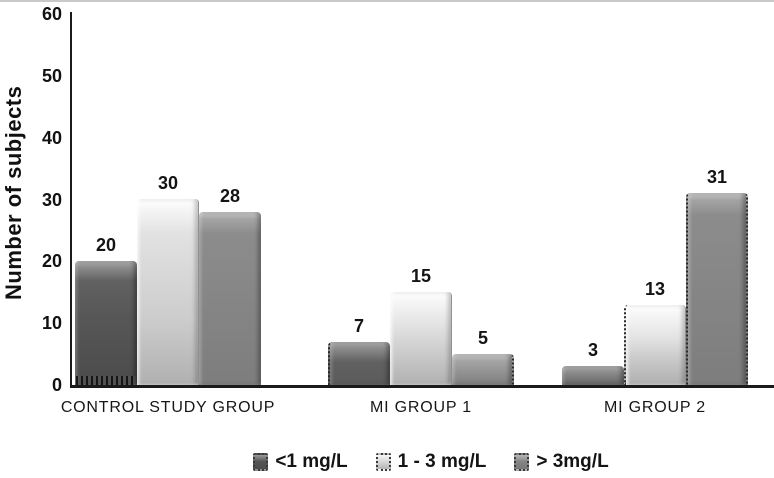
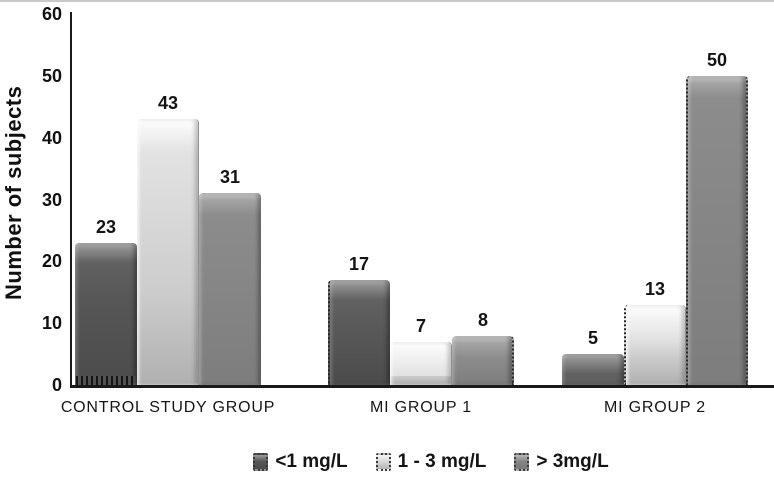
<1 mg/L/CONTROL STUDY GROUP: 20 -> 23
1 - 3 mg/L/CONTROL STUDY GROUP: 30 -> 43
> 3mg/L/CONTROL STUDY GROUP: 28 -> 31
<1 mg/L/MI GROUP 1: 7 -> 17
1 - 3 mg/L/MI GROUP 1: 15 -> 7
> 3mg/L/MI GROUP 1: 5 -> 8
<1 mg/L/MI GROUP 2: 3 -> 5
> 3mg/L/MI GROUP 2: 31 -> 50
